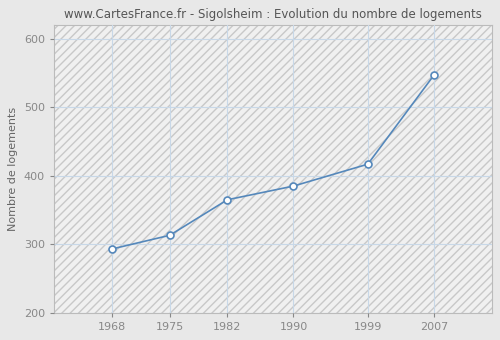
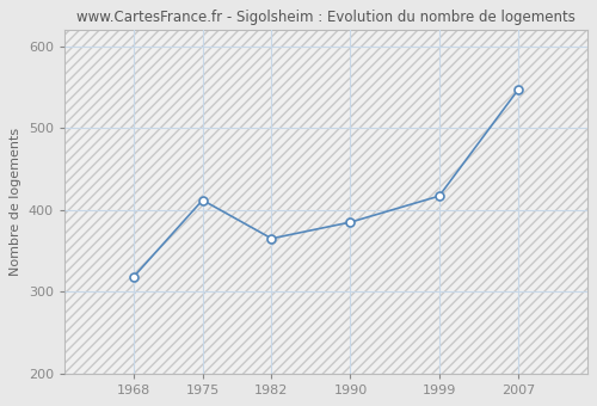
1968: 293 -> 318
1975: 313 -> 412
